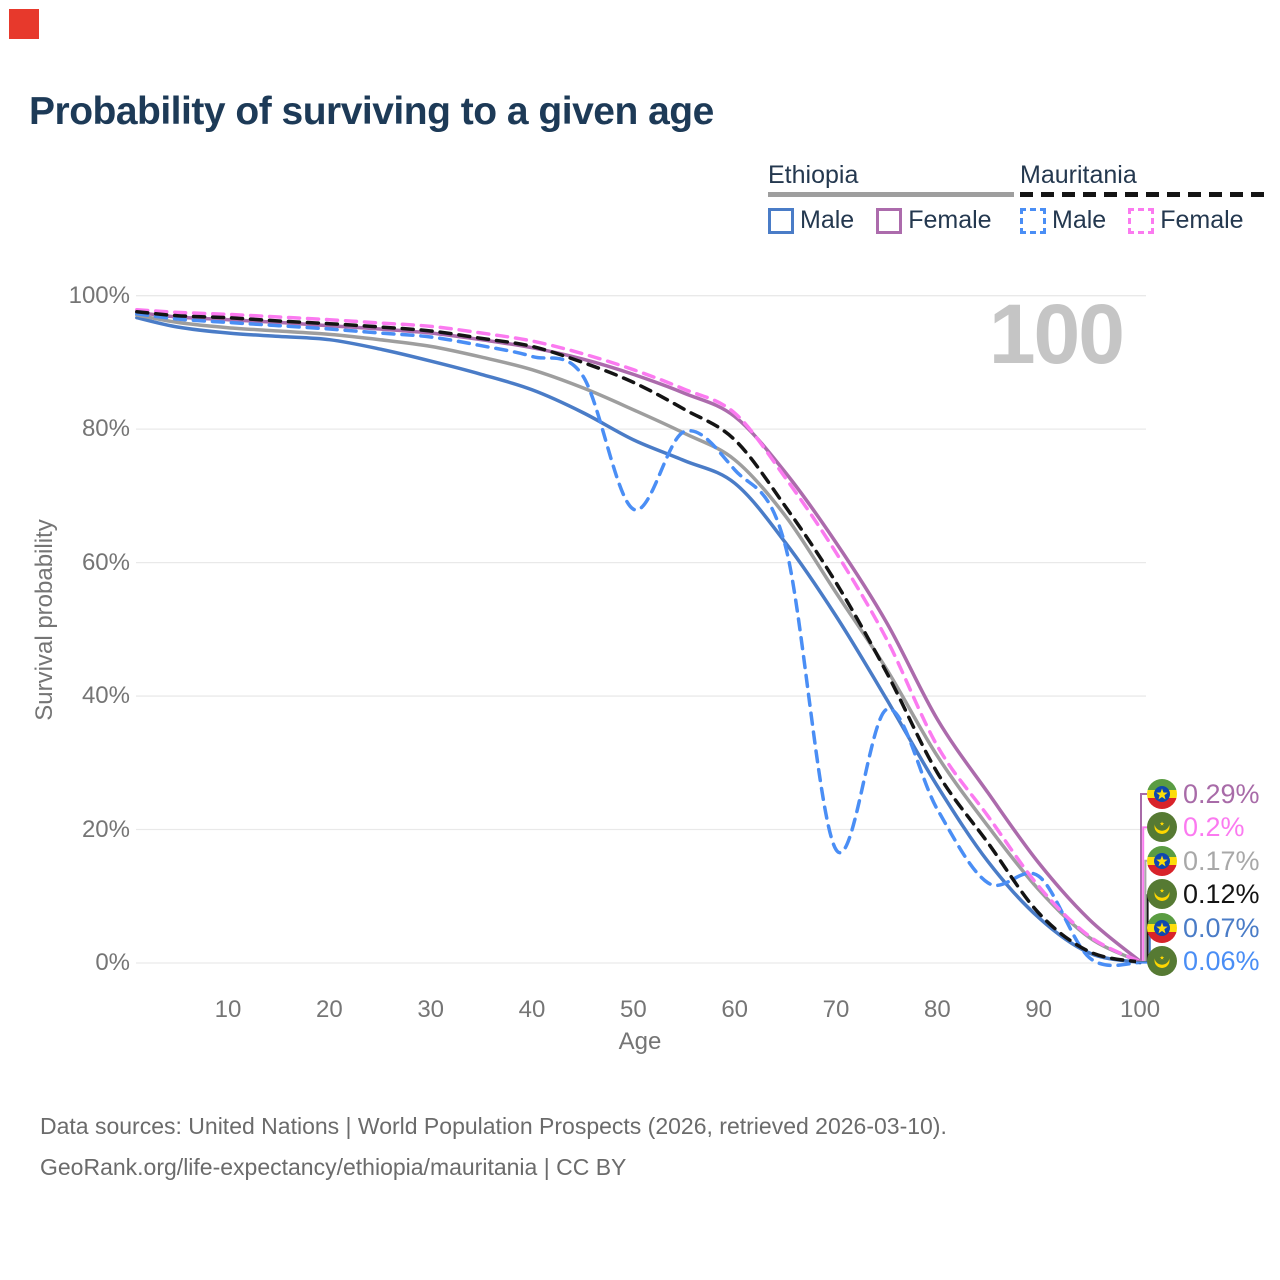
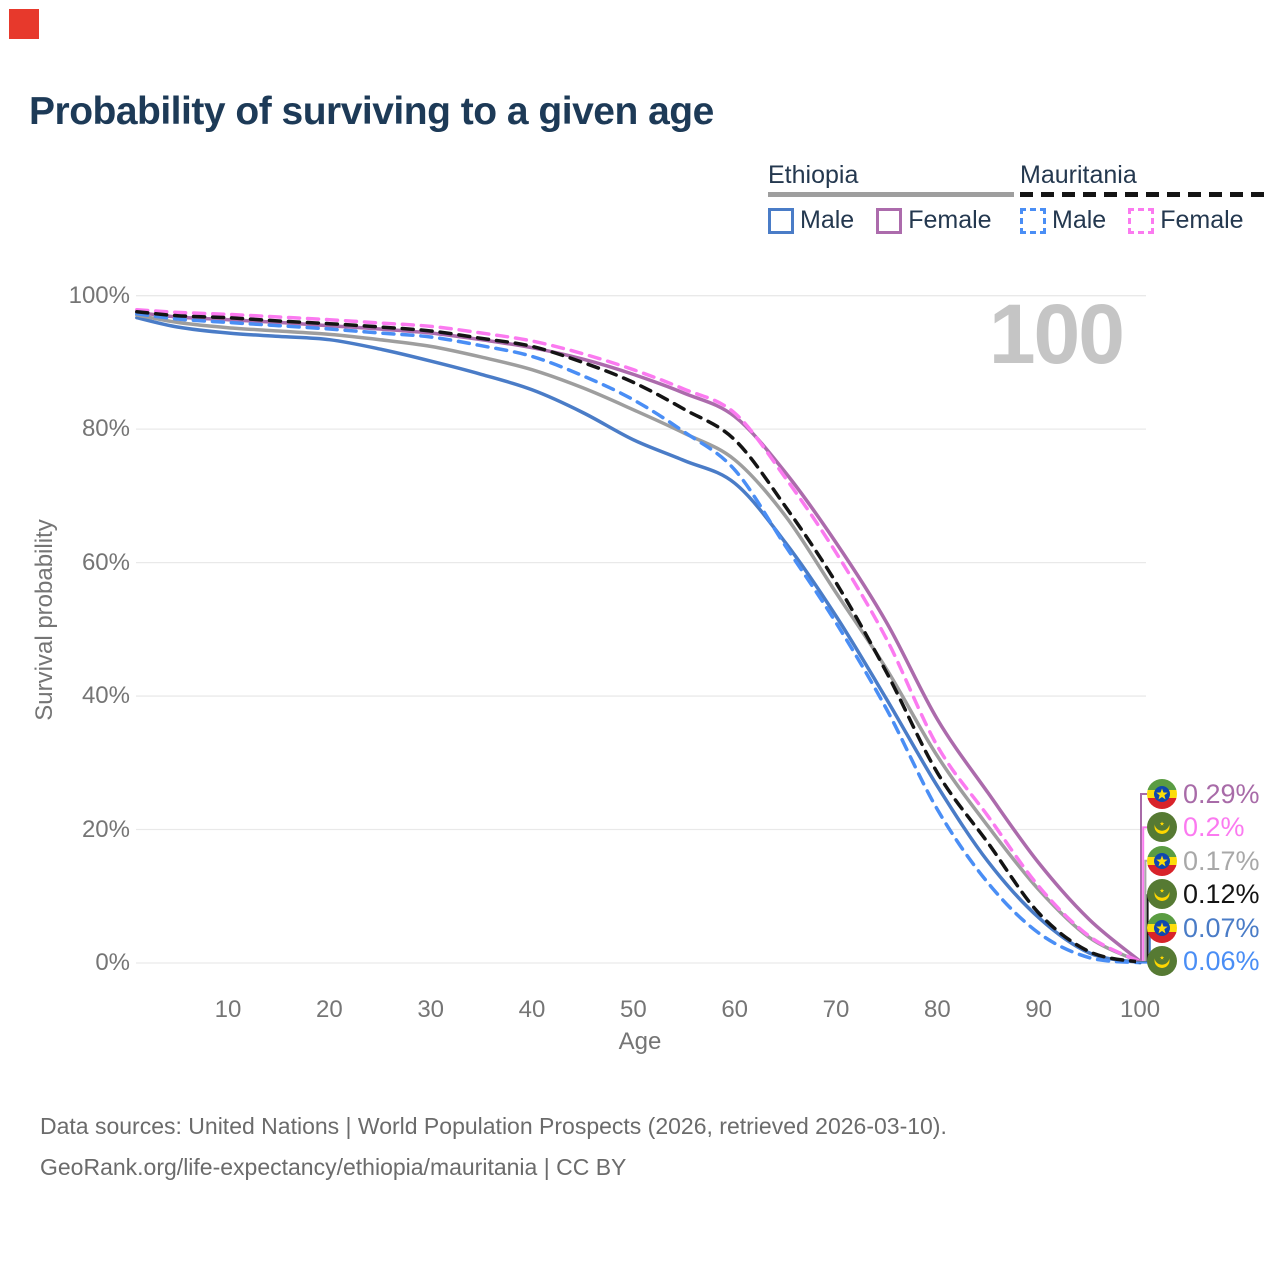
Mauritania Male/50: 68% -> 84%
Mauritania Male/70: 17% -> 51%
Mauritania Male/90: 13% -> 4%
